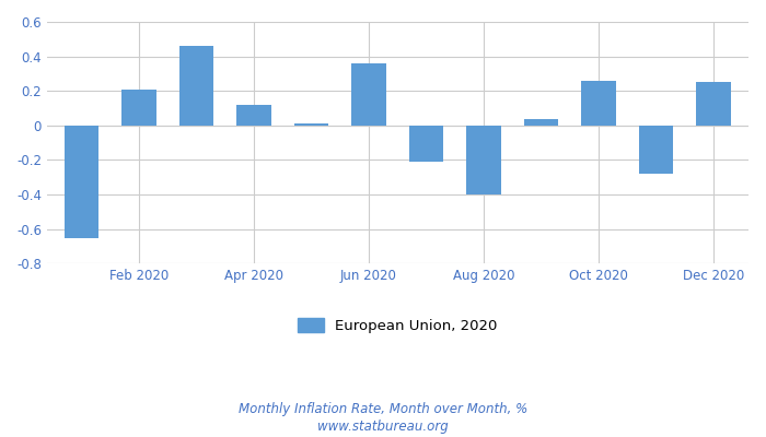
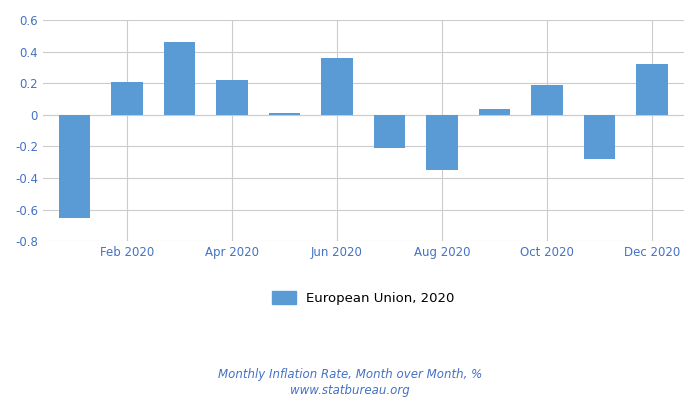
Apr 2020: 0.12 -> 0.22
Aug 2020: -0.40 -> -0.35
Oct 2020: 0.26 -> 0.19
Dec 2020: 0.25 -> 0.32
